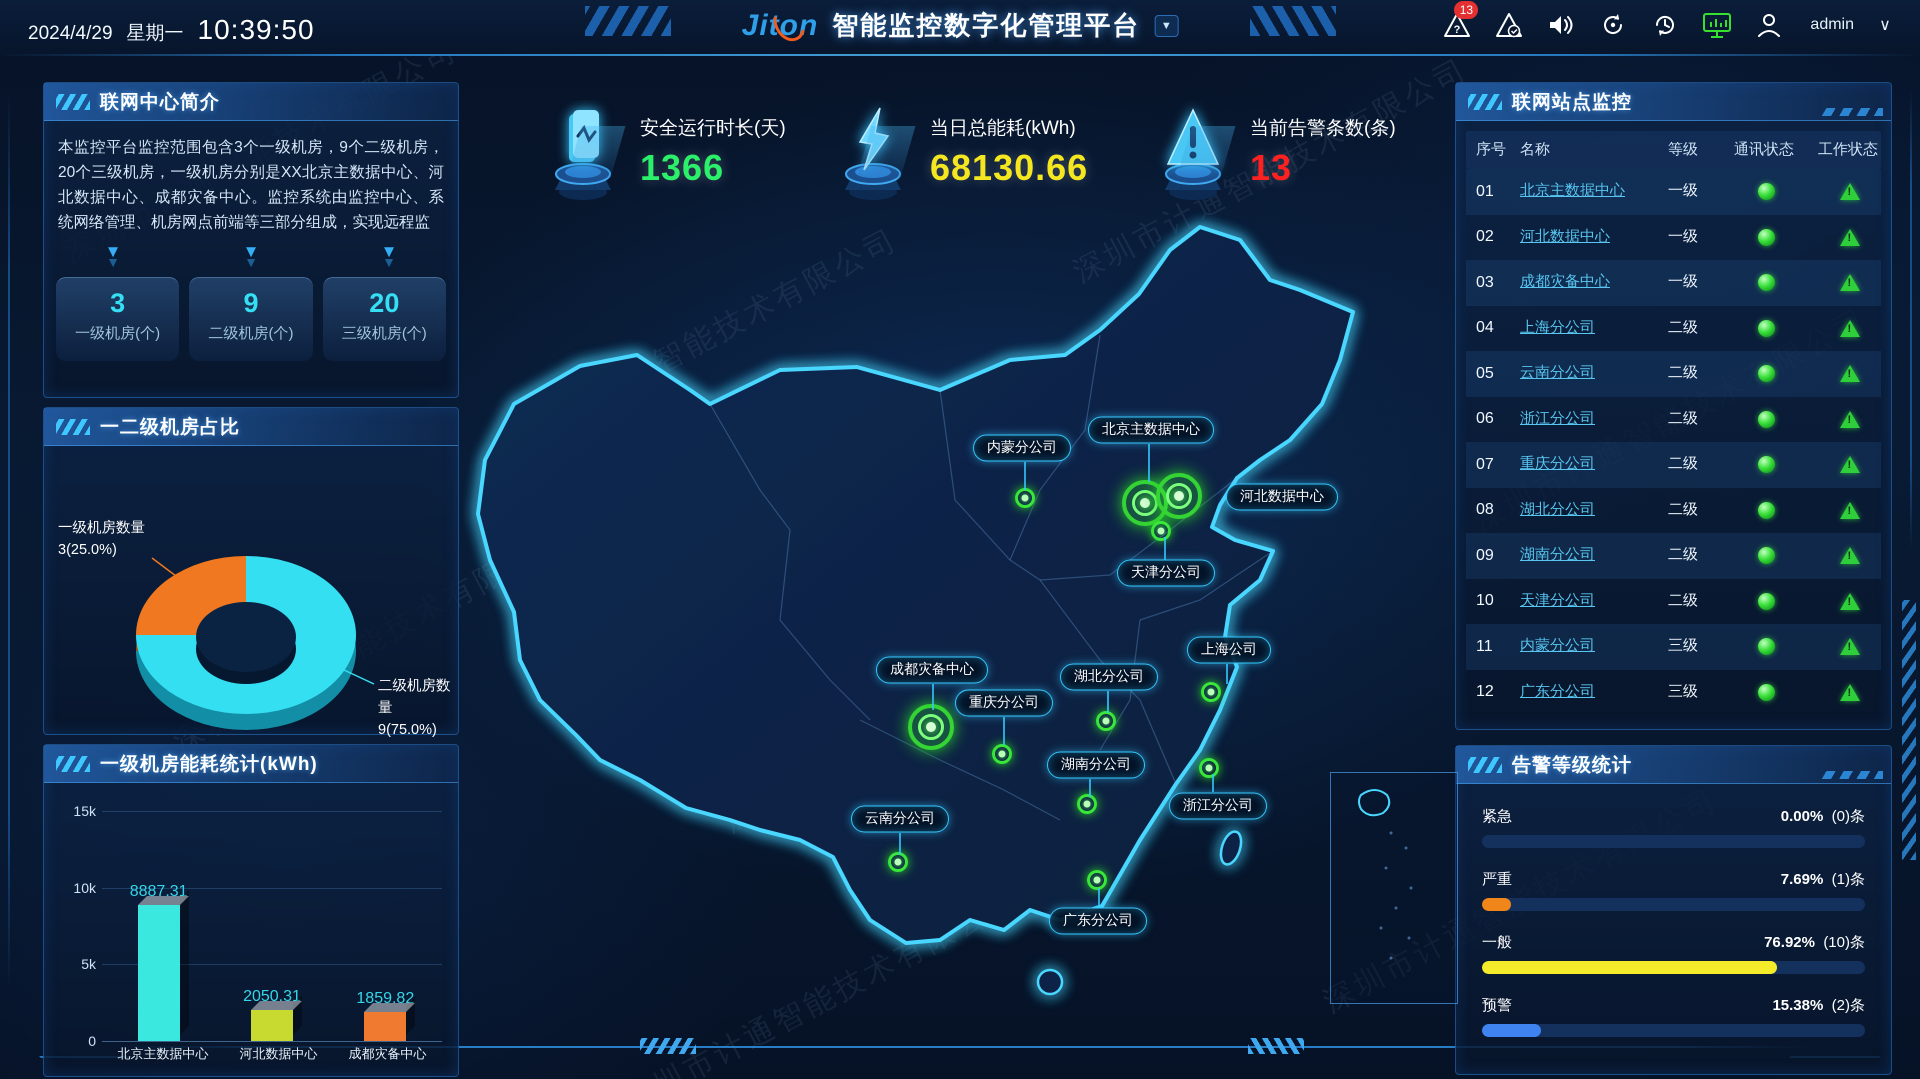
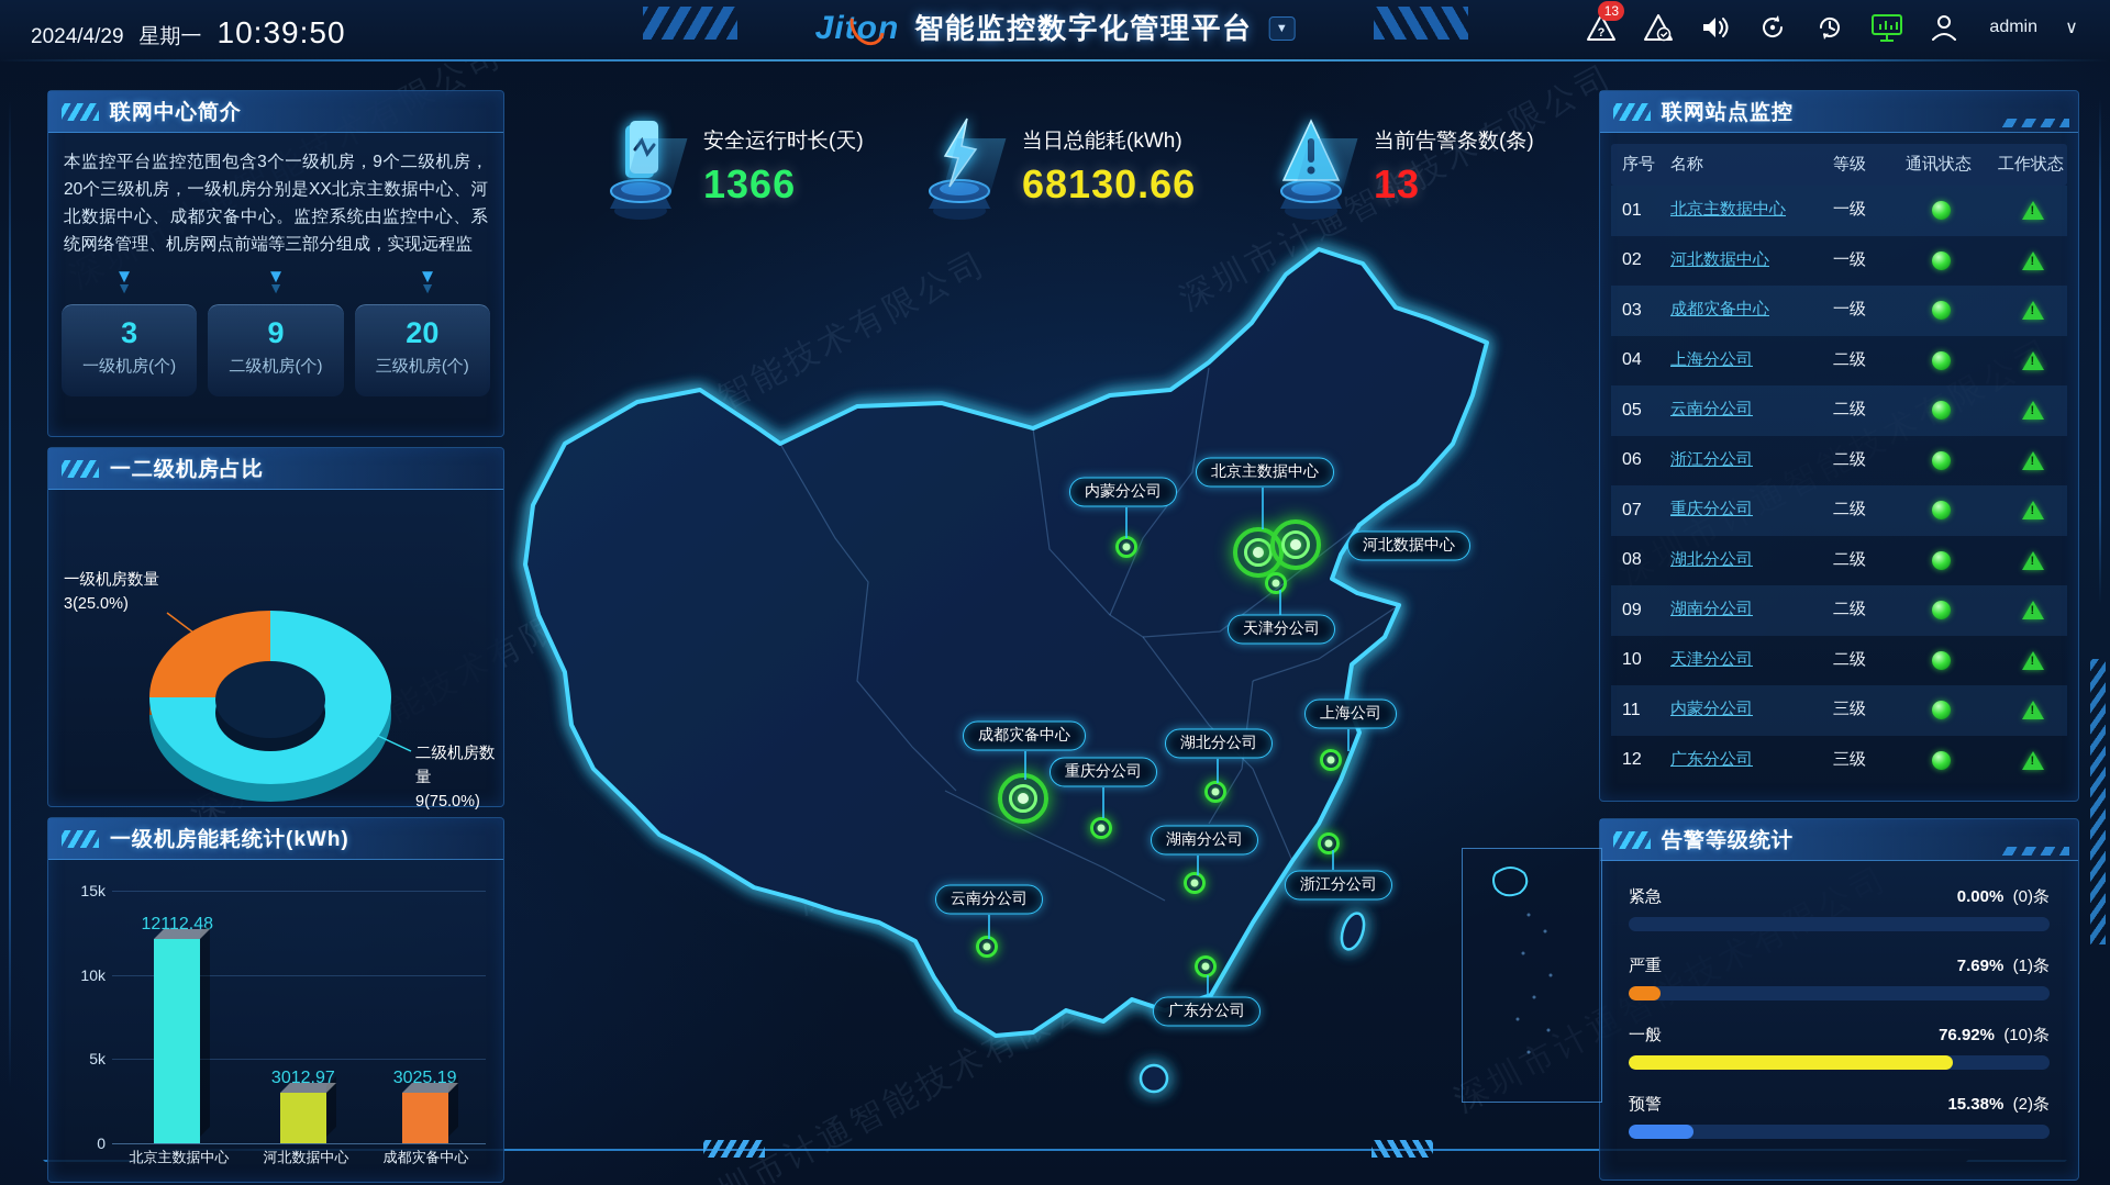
一级机房能耗统计(kWh)/北京主数据中心: 8887.31 -> 12112.48
一级机房能耗统计(kWh)/河北数据中心: 2050.31 -> 3012.97
一级机房能耗统计(kWh)/成都灾备中心: 1859.82 -> 3025.19
